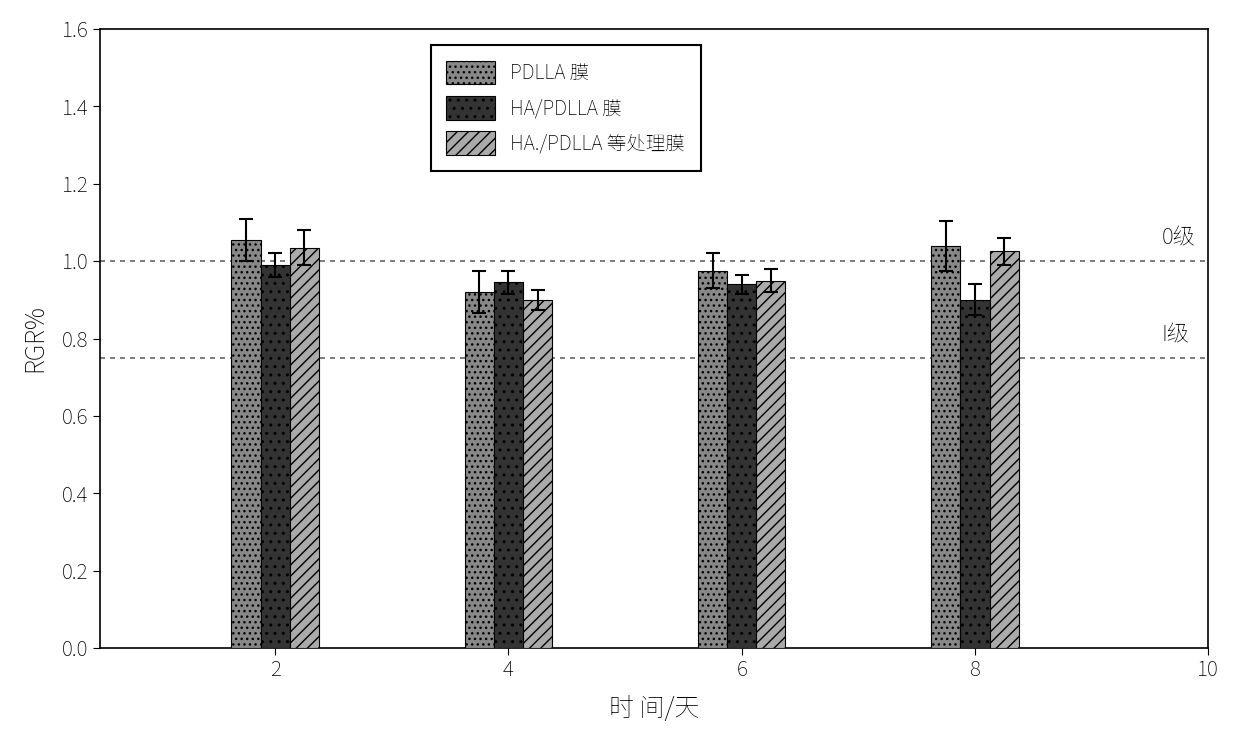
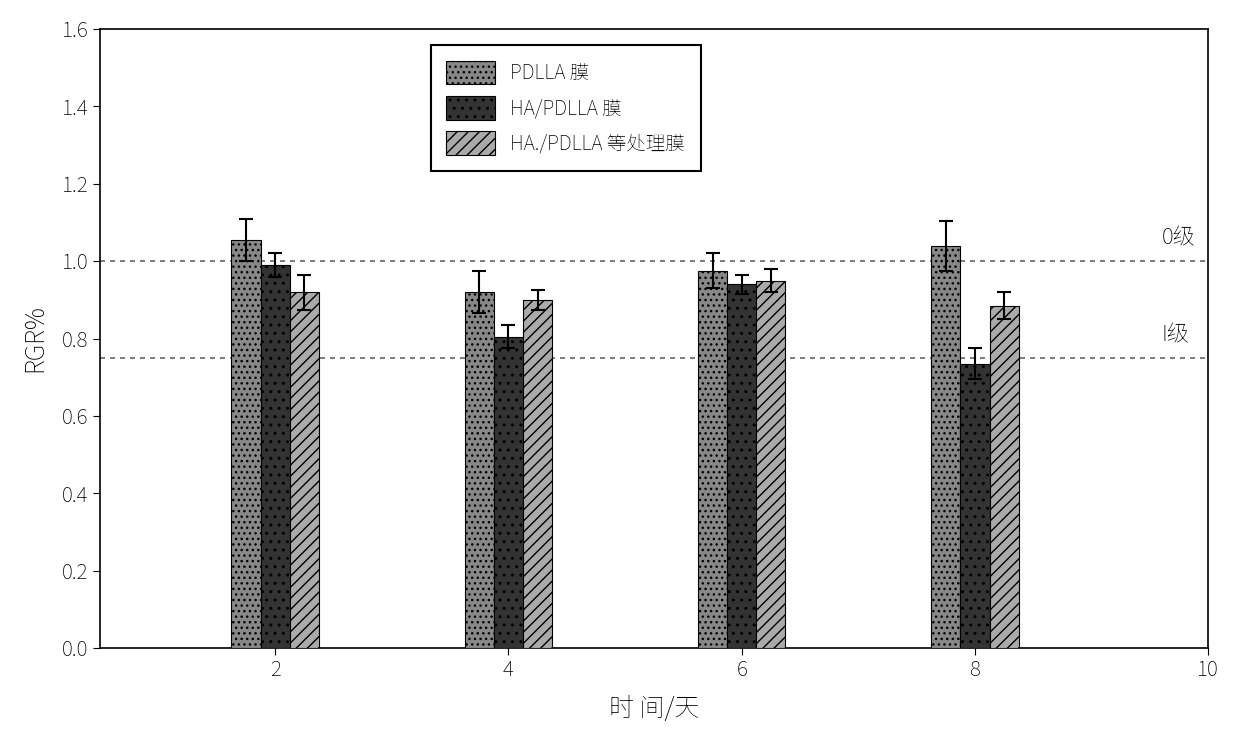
HA./PDLLA 等处理膜/2: 1.035 -> 0.920
HA/PDLLA 膜/4: 0.945 -> 0.805
HA/PDLLA 膜/8: 0.900 -> 0.735
HA./PDLLA 等处理膜/8: 1.025 -> 0.885
